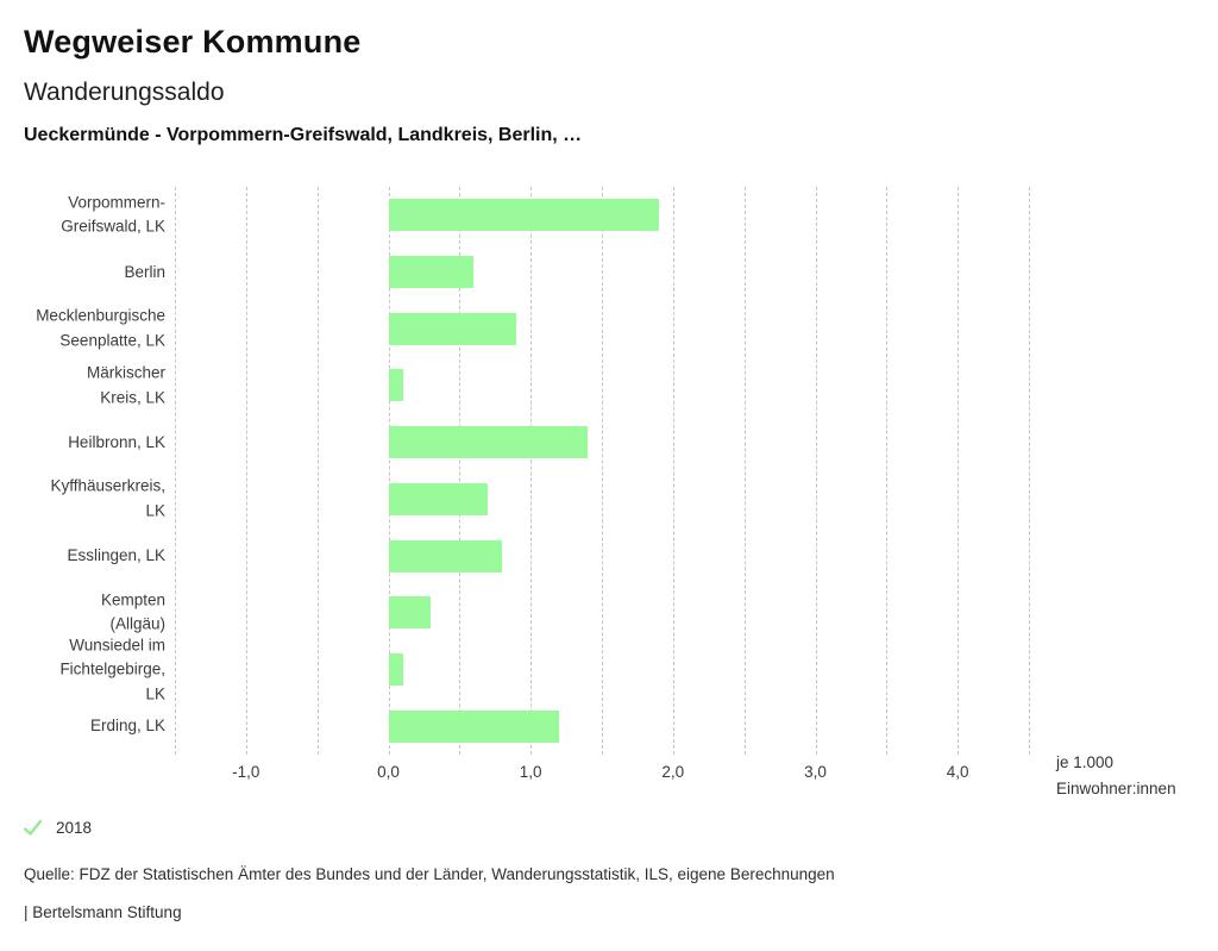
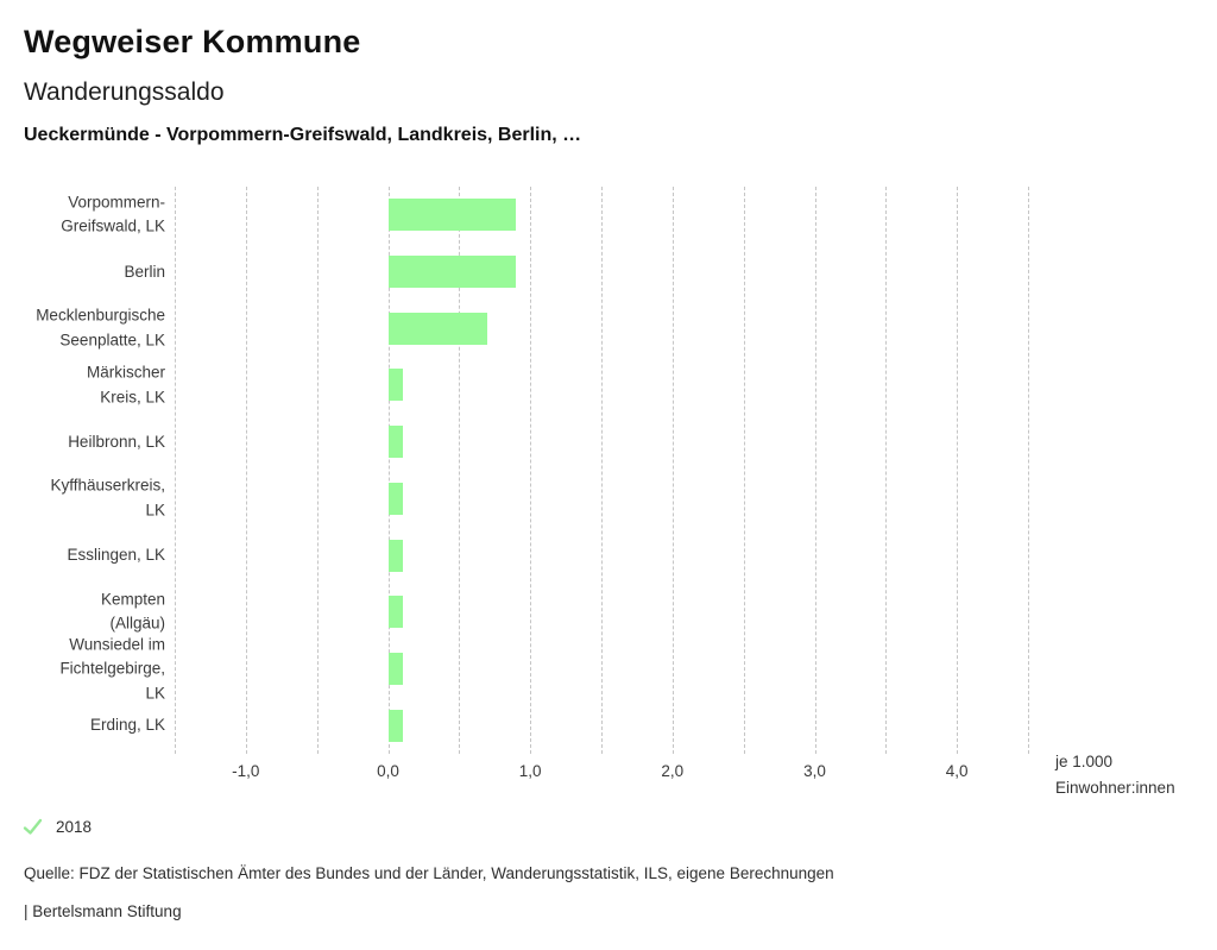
Vorpommern-Greifswald, LK: 1,9 -> 0,9
Berlin: 0,6 -> 0,9
Mecklenburgische Seenplatte, LK: 0,9 -> 0,7
Heilbronn, LK: 1,4 -> 0,1
Kyffhäuserkreis, LK: 0,7 -> 0,1
Esslingen, LK: 0,8 -> 0,1
Kempten (Allgäu): 0,3 -> 0,1
Erding, LK: 1,2 -> 0,1
